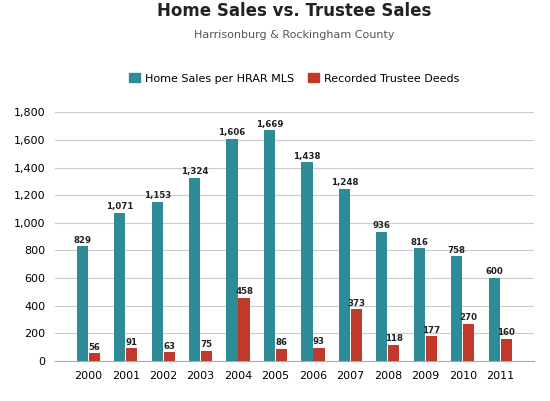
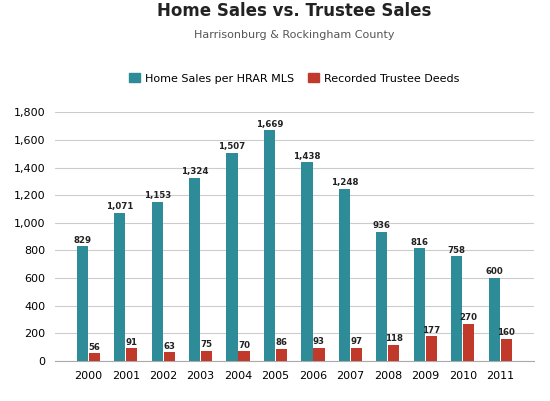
Home Sales per HRAR MLS/2004: 1,606 -> 1,507
Recorded Trustee Deeds/2004: 458 -> 70
Recorded Trustee Deeds/2007: 373 -> 97
